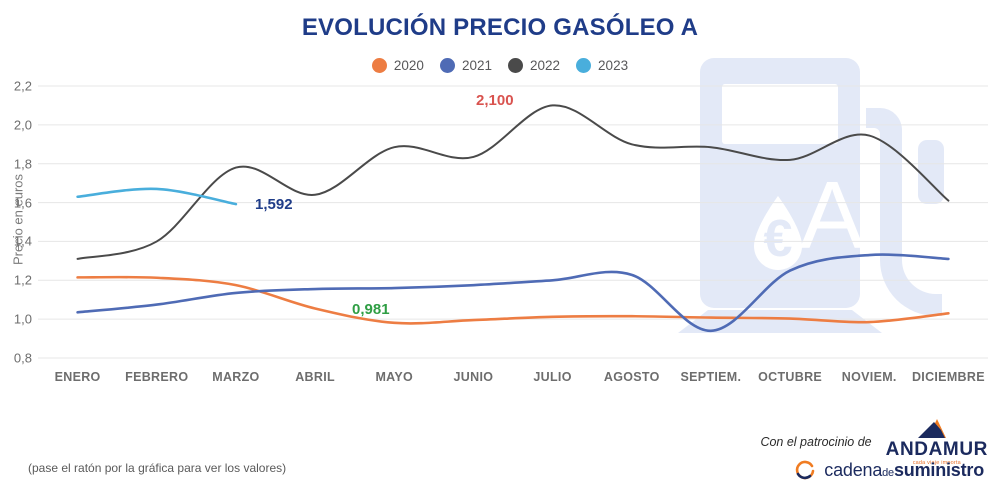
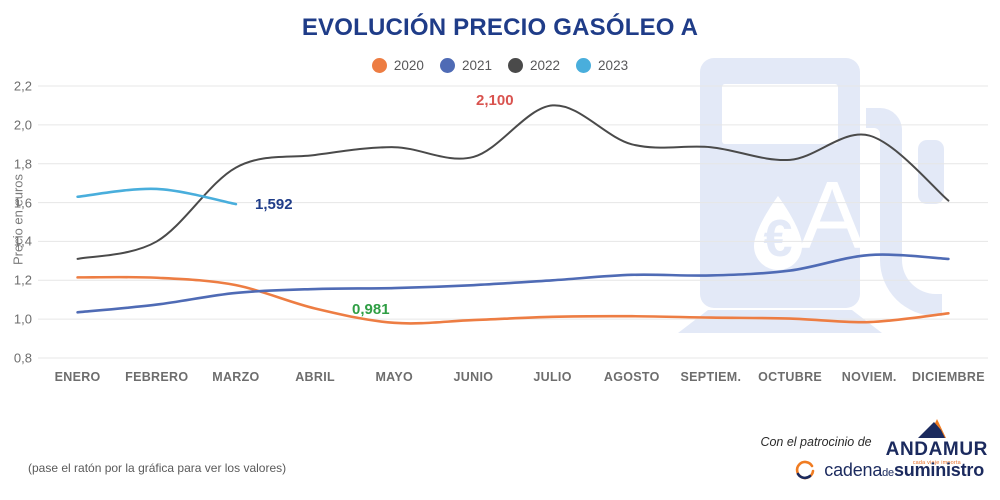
2022/ABRIL: 1,64 -> 1,84
2021/SEPTIEM.: 0,94 -> 1,23
